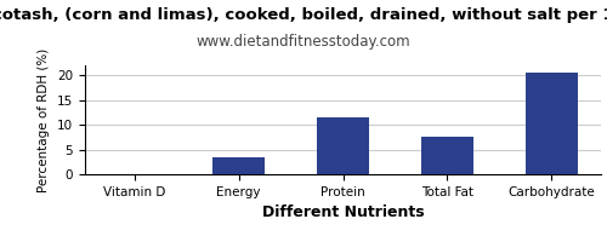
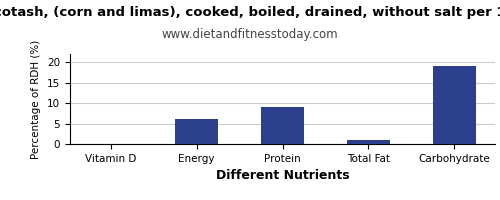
Energy: 3.5 -> 6.1
Protein: 11.5 -> 9.1
Total Fat: 7.5 -> 1.0
Carbohydrate: 20.5 -> 19.1
